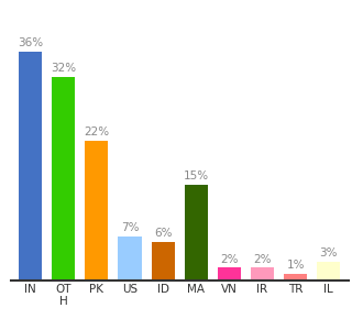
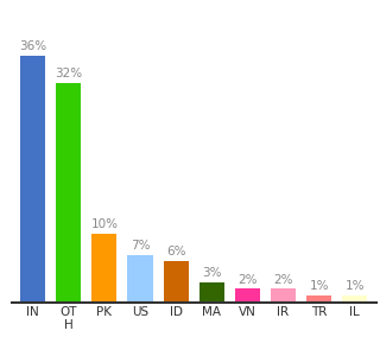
PK: 22% -> 10%
MA: 15% -> 3%
IL: 3% -> 1%
